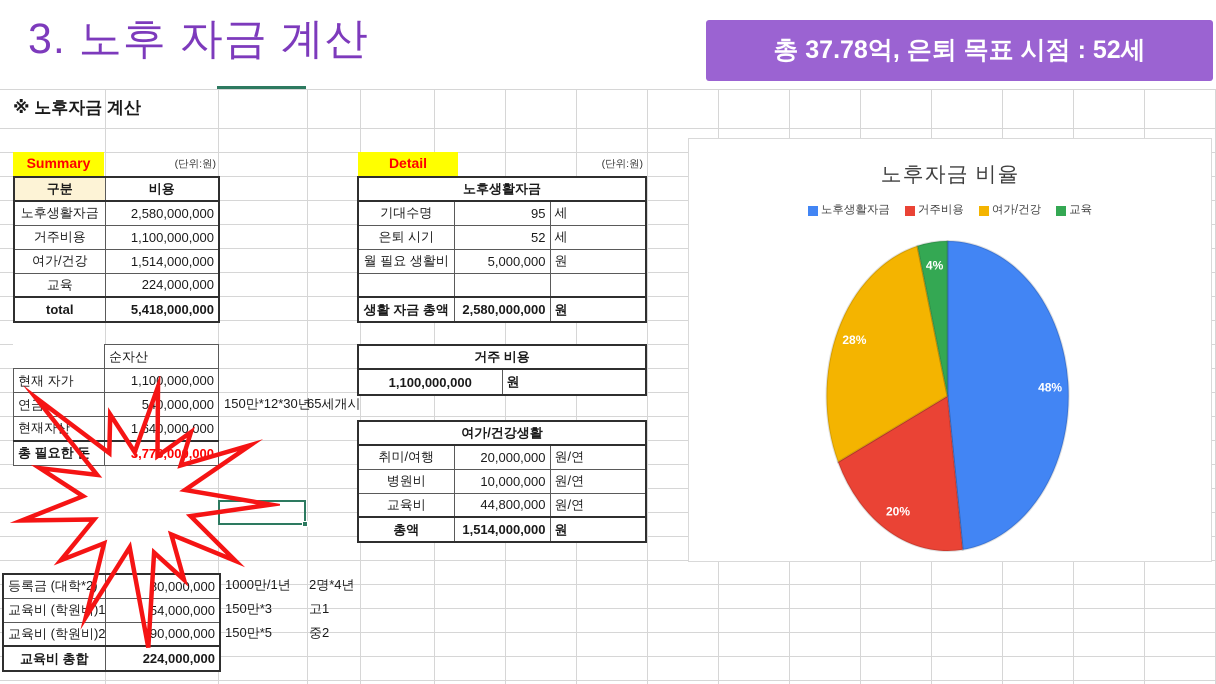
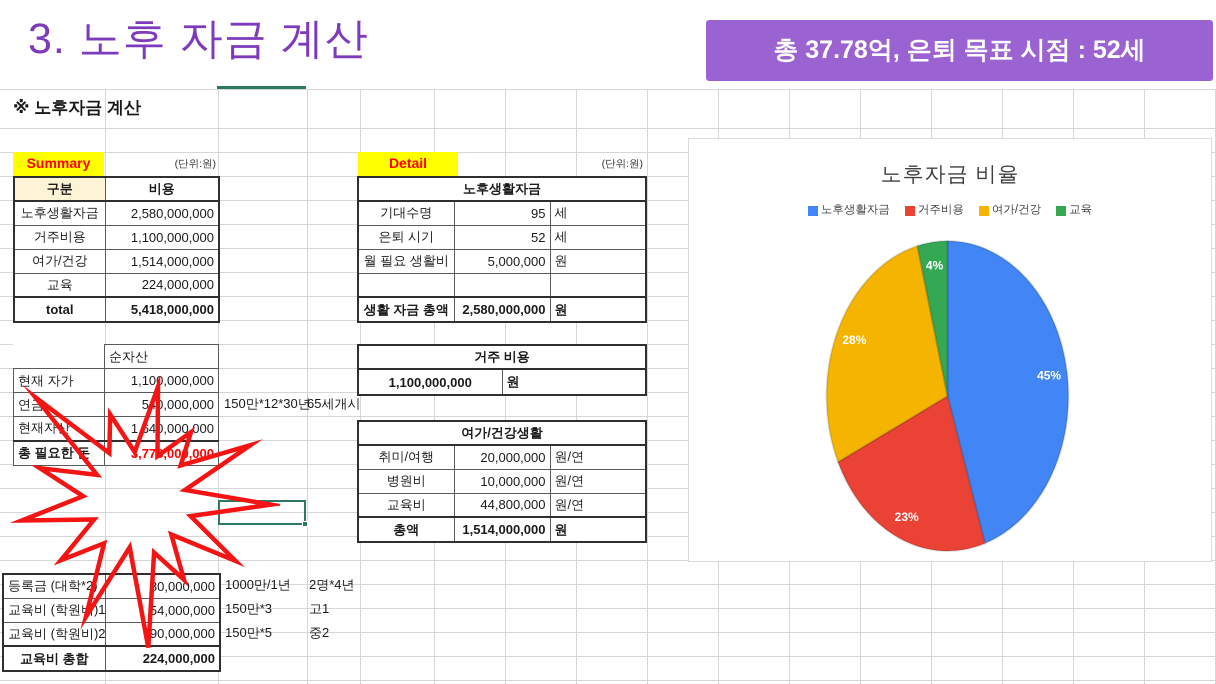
노후생활자금: 48% -> 45%
거주비용: 20% -> 23%
